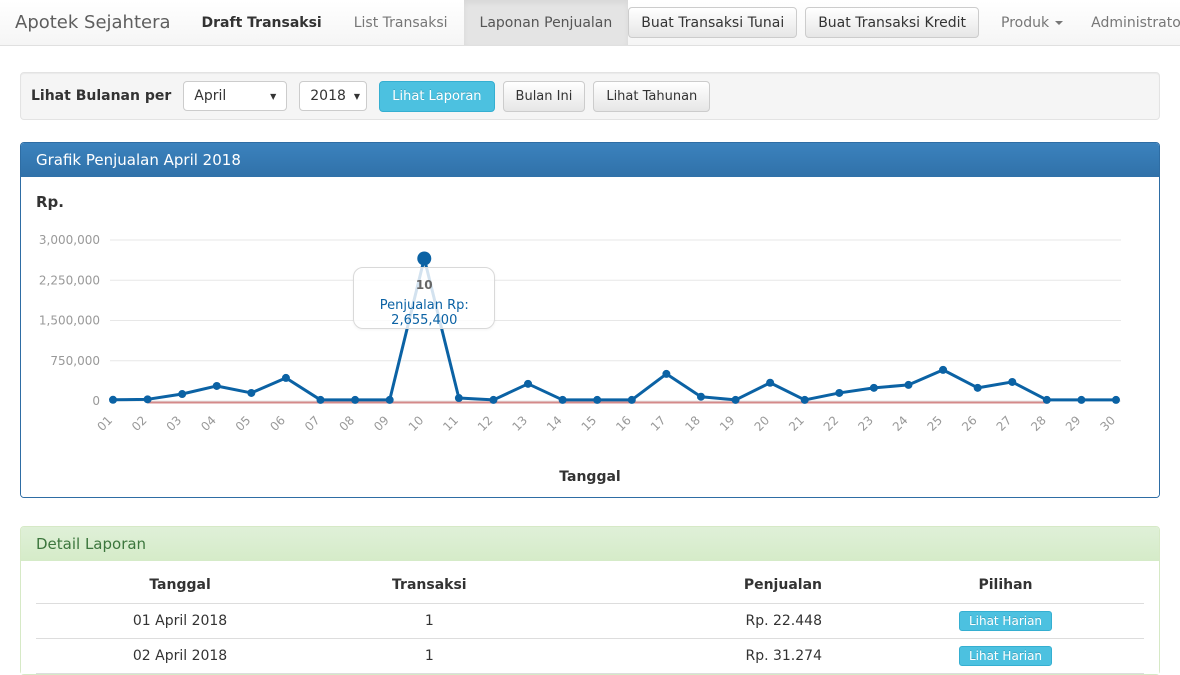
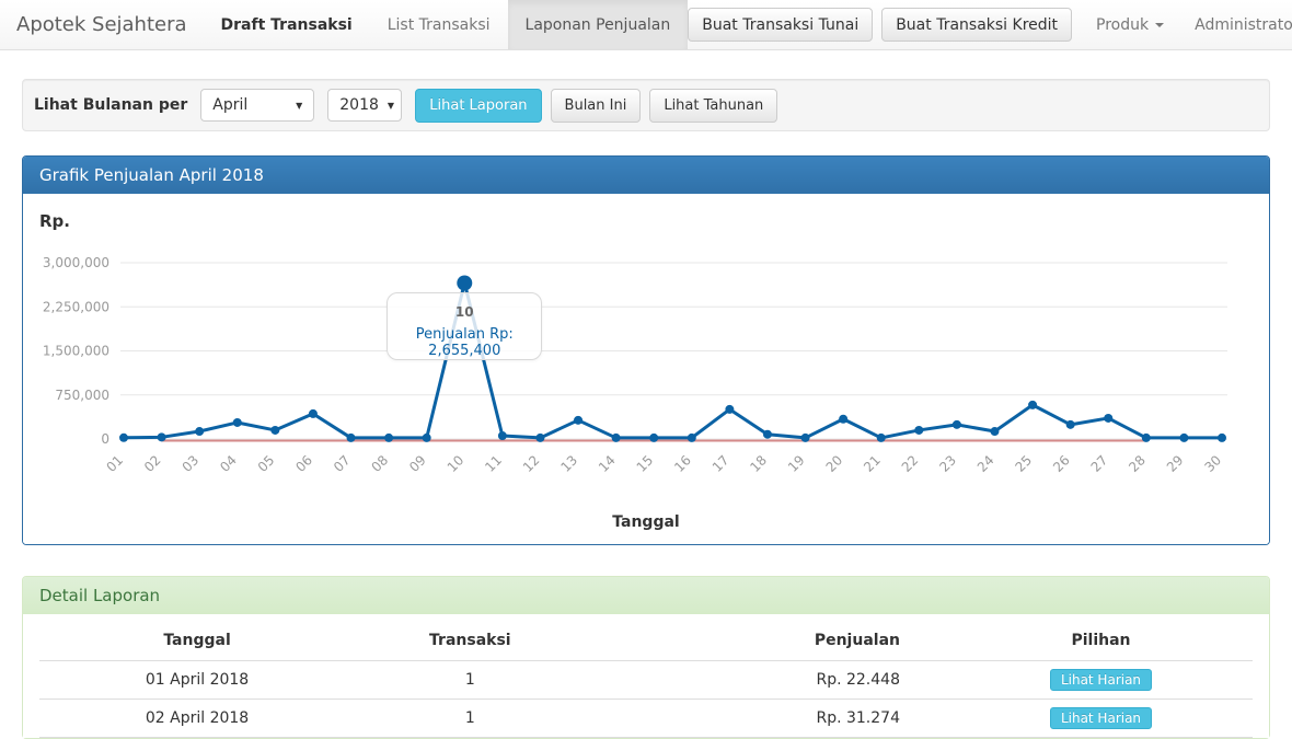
24: 300000 -> 100000
